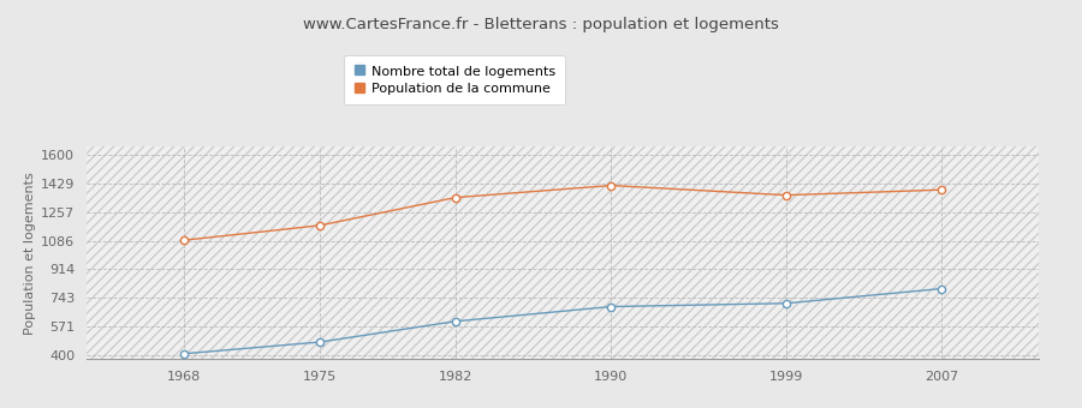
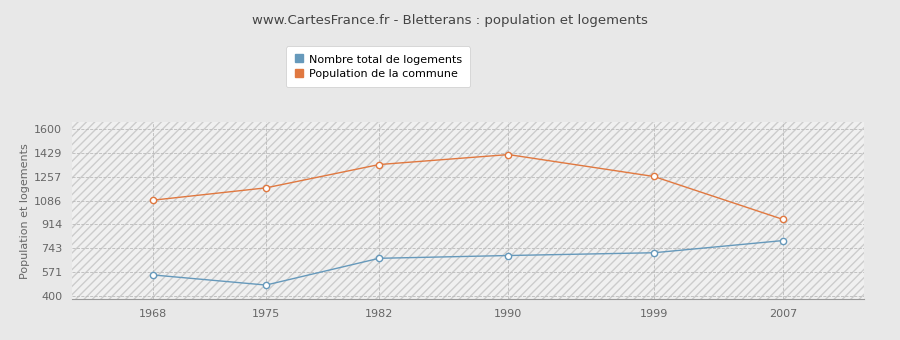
Nombre total de logements/1968: 410 -> 550
Nombre total de logements/1982: 600 -> 670
Population de la commune/1999: 1360 -> 1260
Population de la commune/2007: 1390 -> 950
